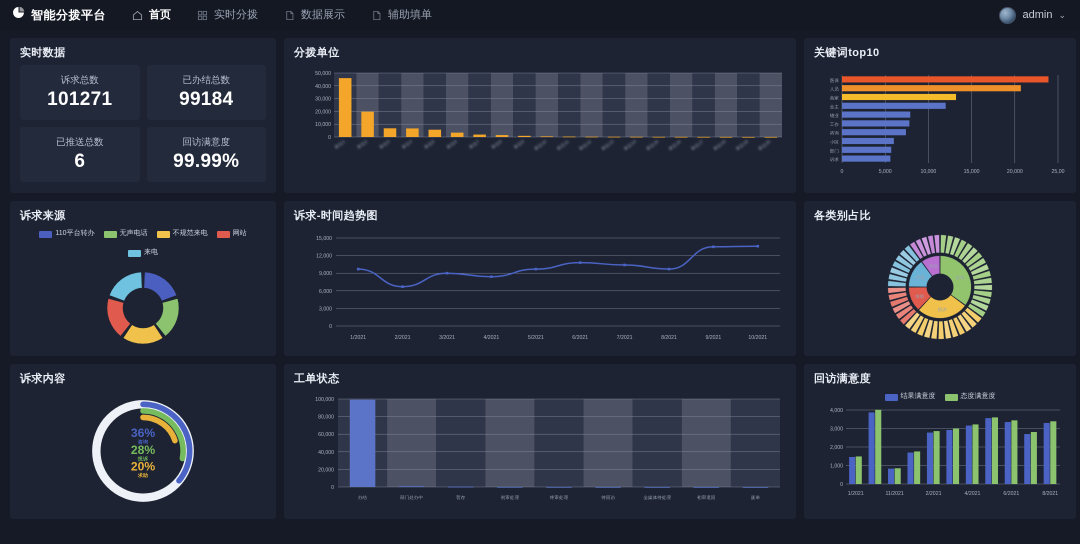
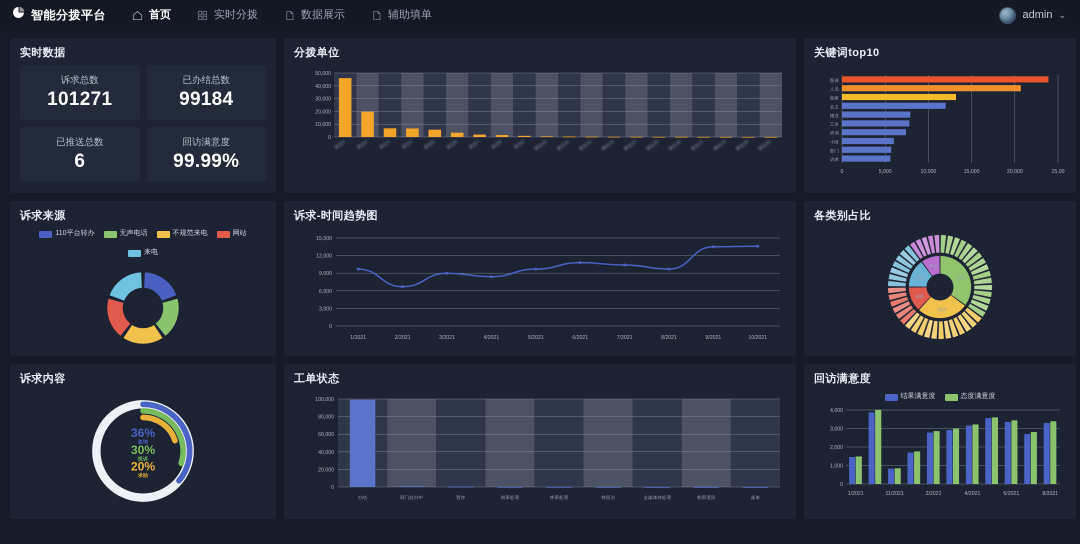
诉求内容/投诉: 28% -> 30%
